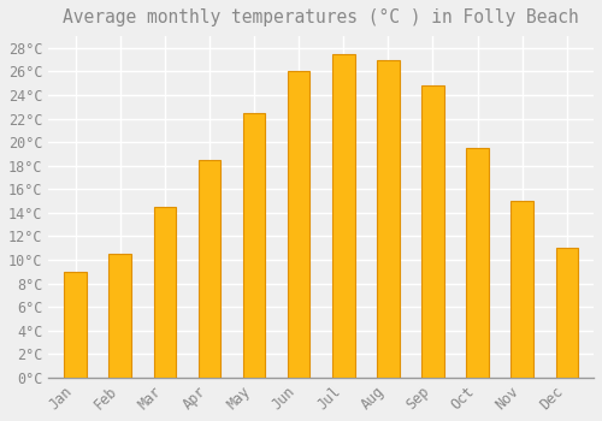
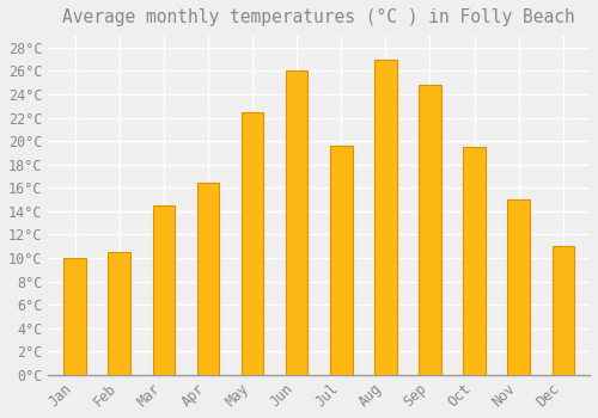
Jan: 9.0°C -> 10.0°C
Apr: 18.5°C -> 16.4°C
Jul: 27.5°C -> 19.6°C
